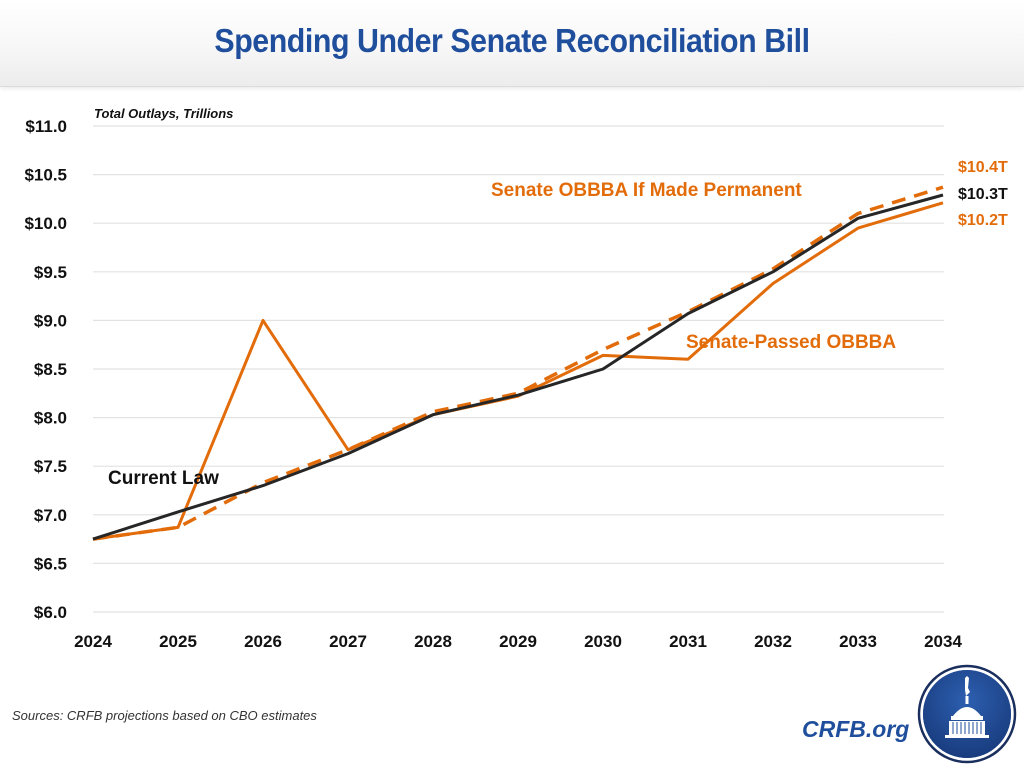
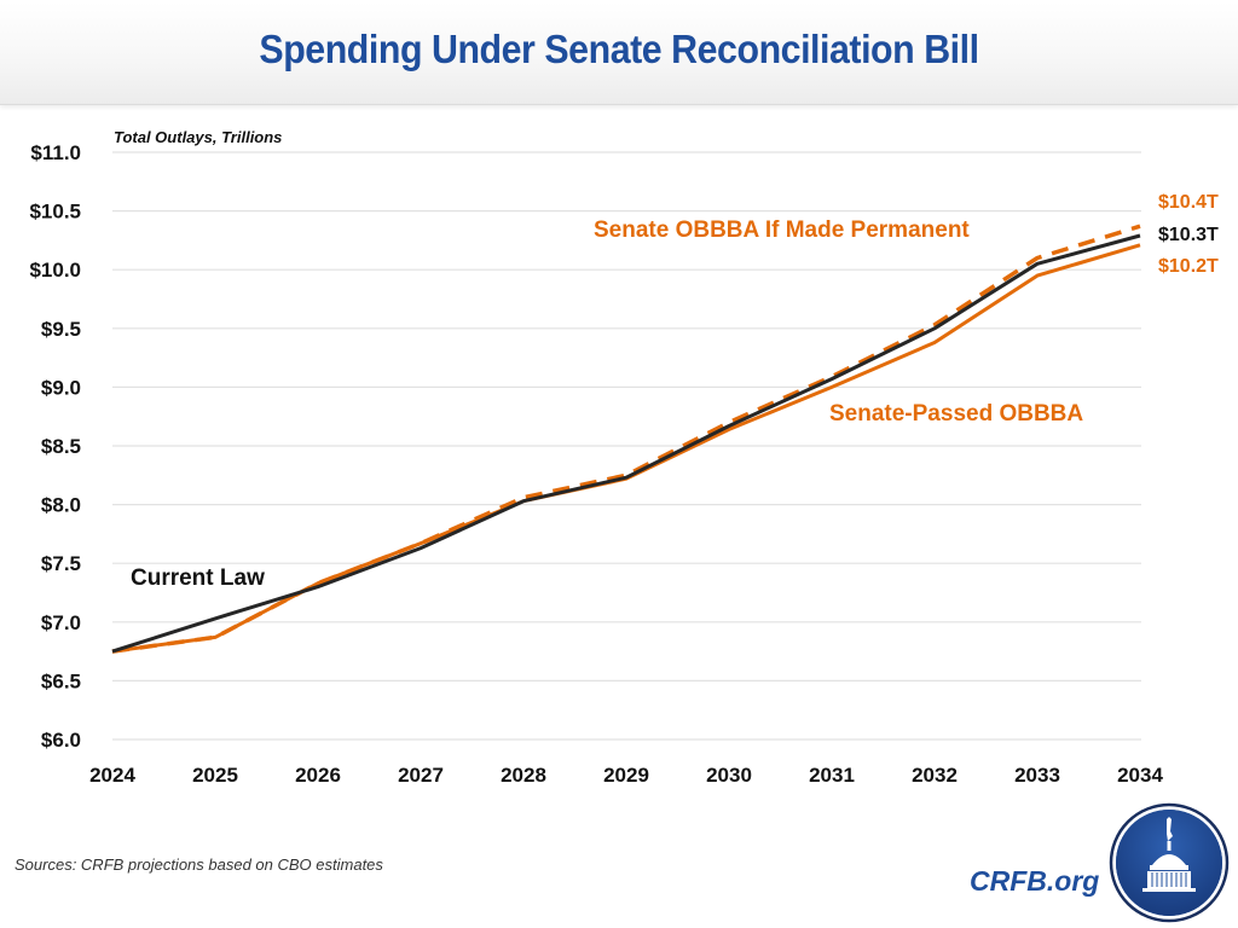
Senate-Passed OBBBA/2026: $9.0 -> $7.3
Current Law/2030: $8.5 -> $8.7
Senate-Passed OBBBA/2031: $8.6 -> $9.0
